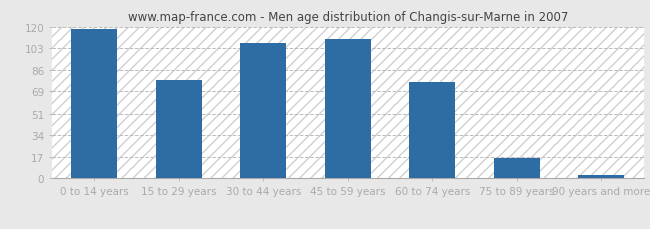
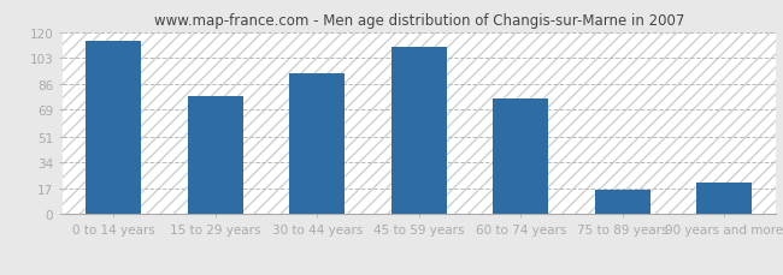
0 to 14 years: 118 -> 114
30 to 44 years: 107 -> 93
90 years and more: 3 -> 21
